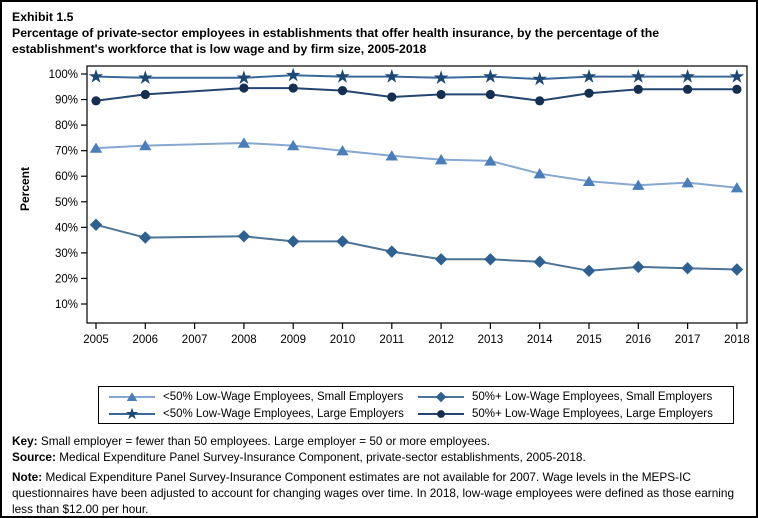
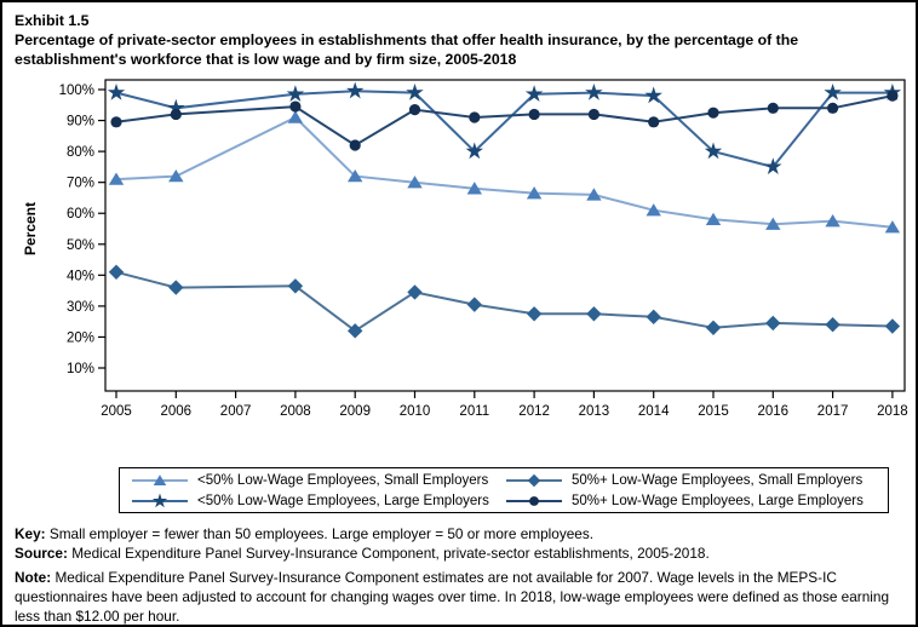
<50% Low-Wage Employees, Large Employers/2006: 98% -> 94%
<50% Low-Wage Employees, Small Employers/2008: 73% -> 91%
50%+ Low-Wage Employees, Small Employers/2009: 34% -> 22%
50%+ Low-Wage Employees, Large Employers/2009: 94% -> 82%
<50% Low-Wage Employees, Large Employers/2011: 99% -> 80%
<50% Low-Wage Employees, Large Employers/2015: 99% -> 80%
<50% Low-Wage Employees, Large Employers/2016: 99% -> 75%
50%+ Low-Wage Employees, Large Employers/2018: 94% -> 98%
